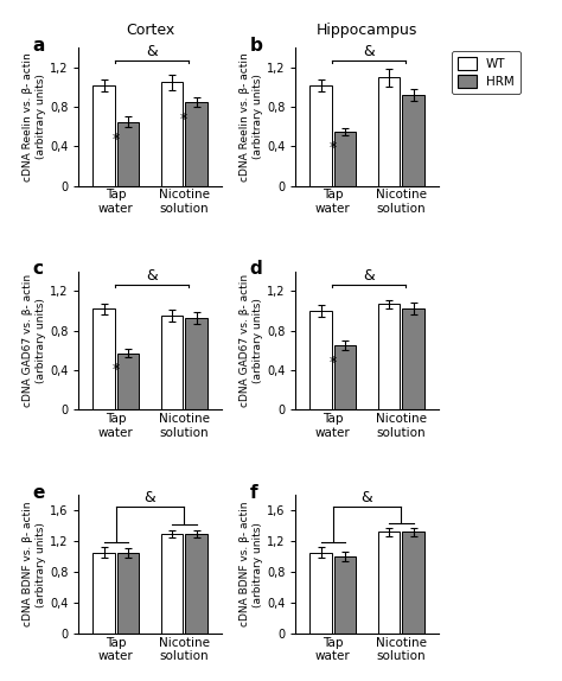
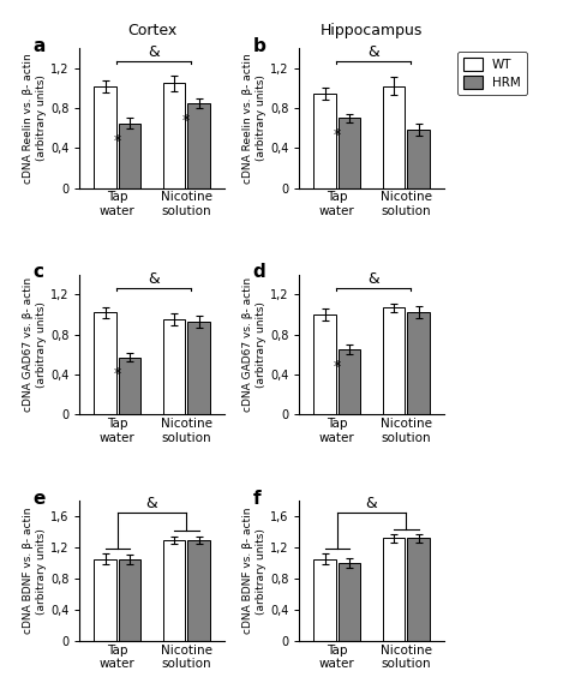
Hippocampus/WT/Tap water: 1,02 -> 0,94
Hippocampus/HRM/Tap water: 0,55 -> 0,70
Hippocampus/WT/Nicotine solution: 1,10 -> 1,02
Hippocampus/HRM/Nicotine solution: 0,92 -> 0,58
